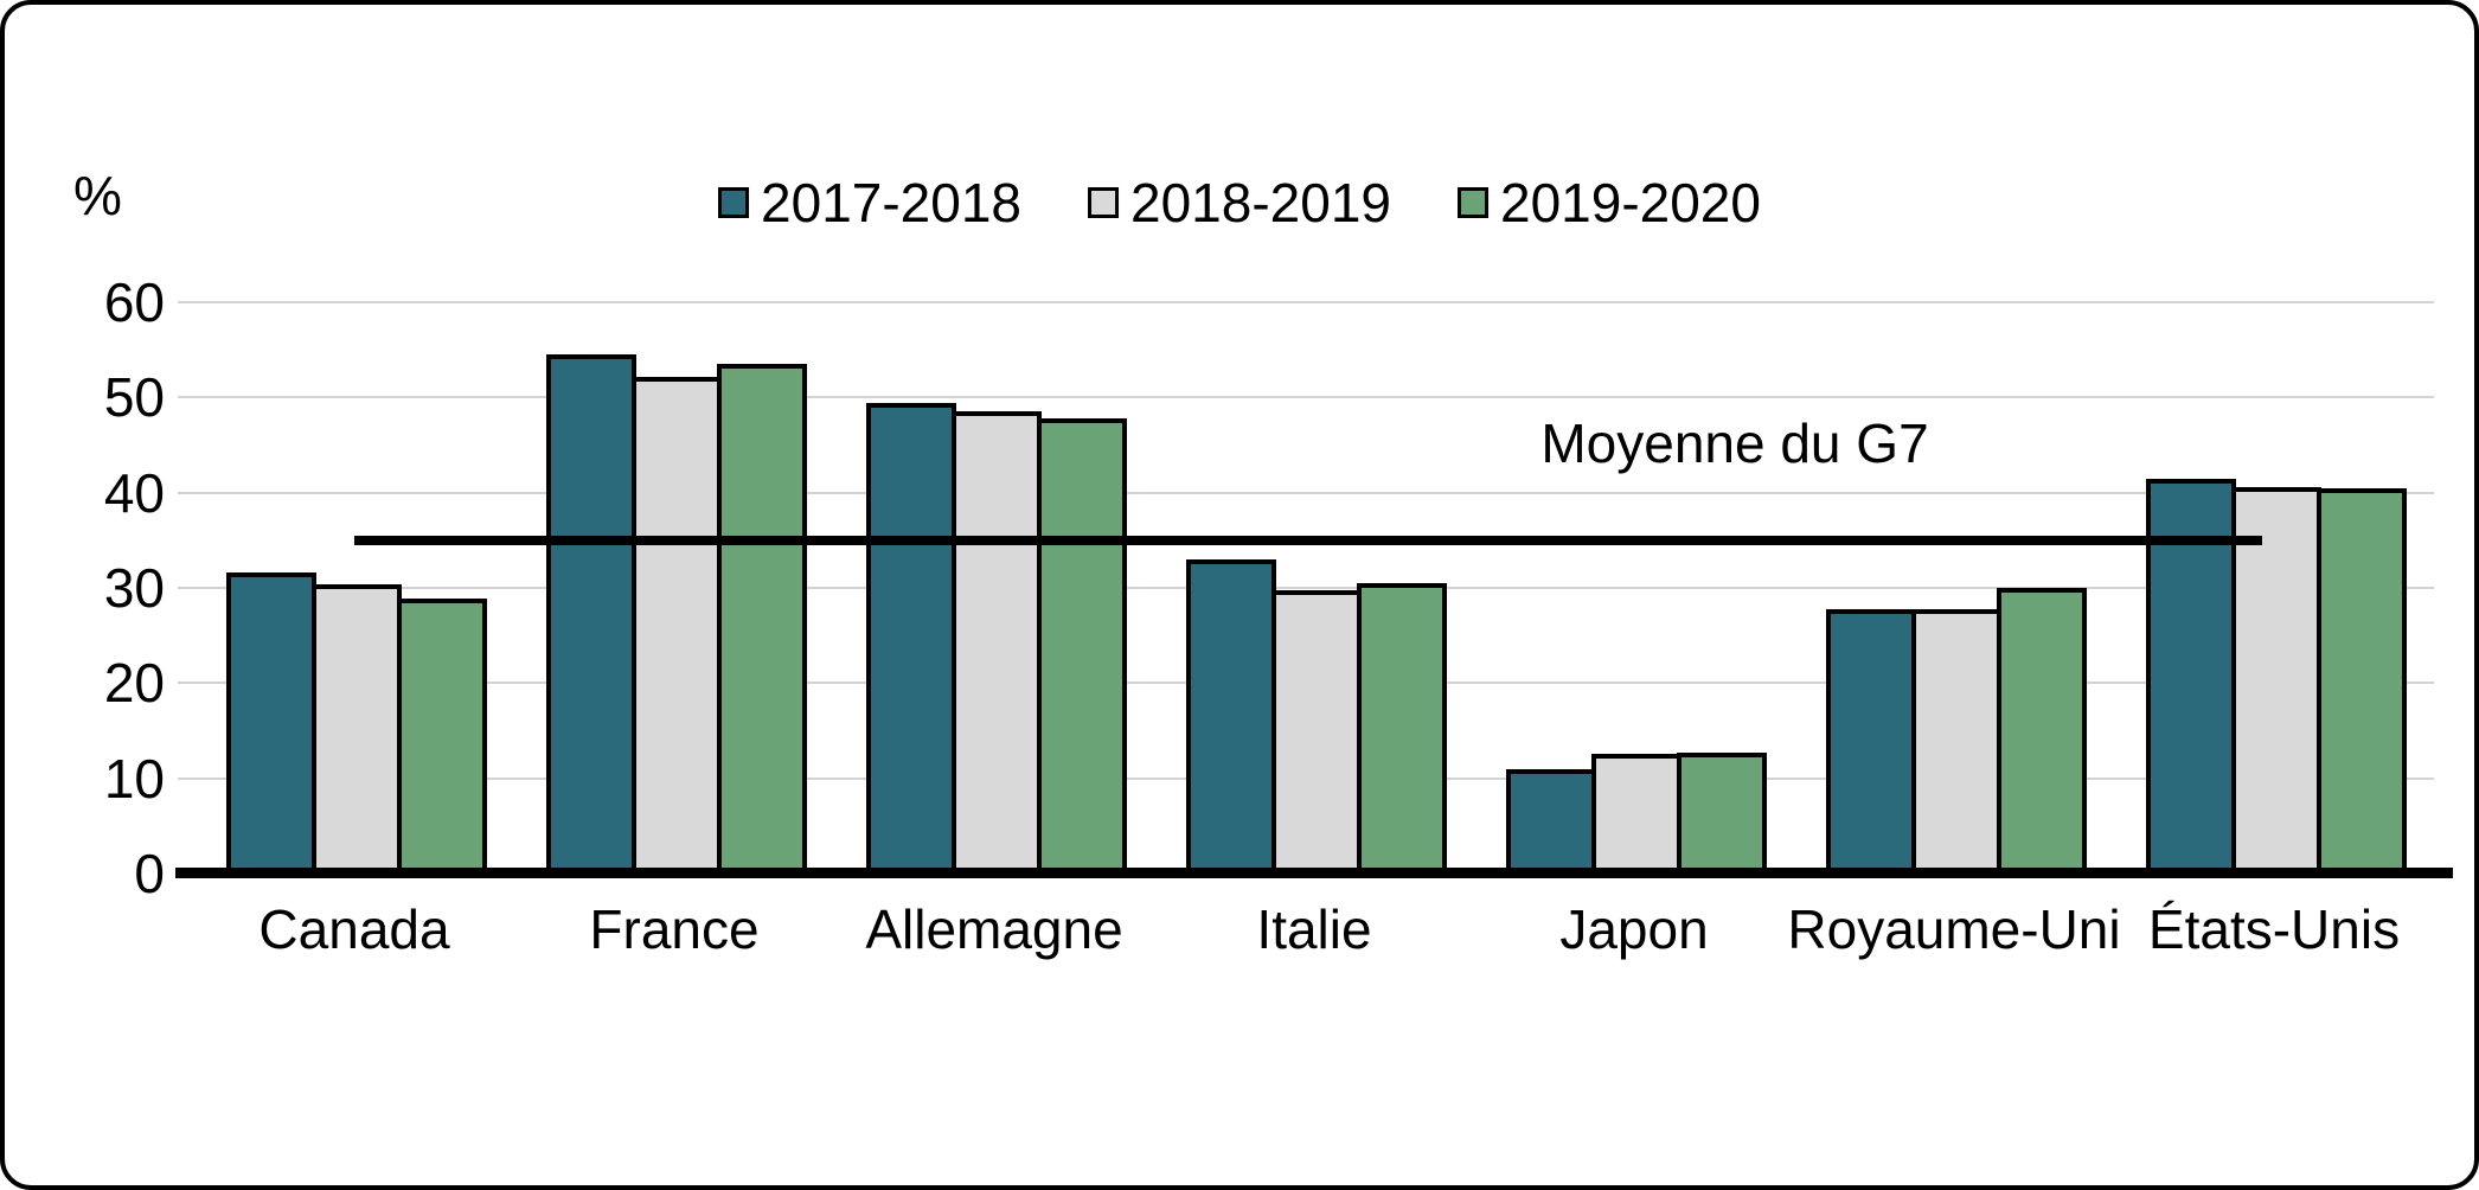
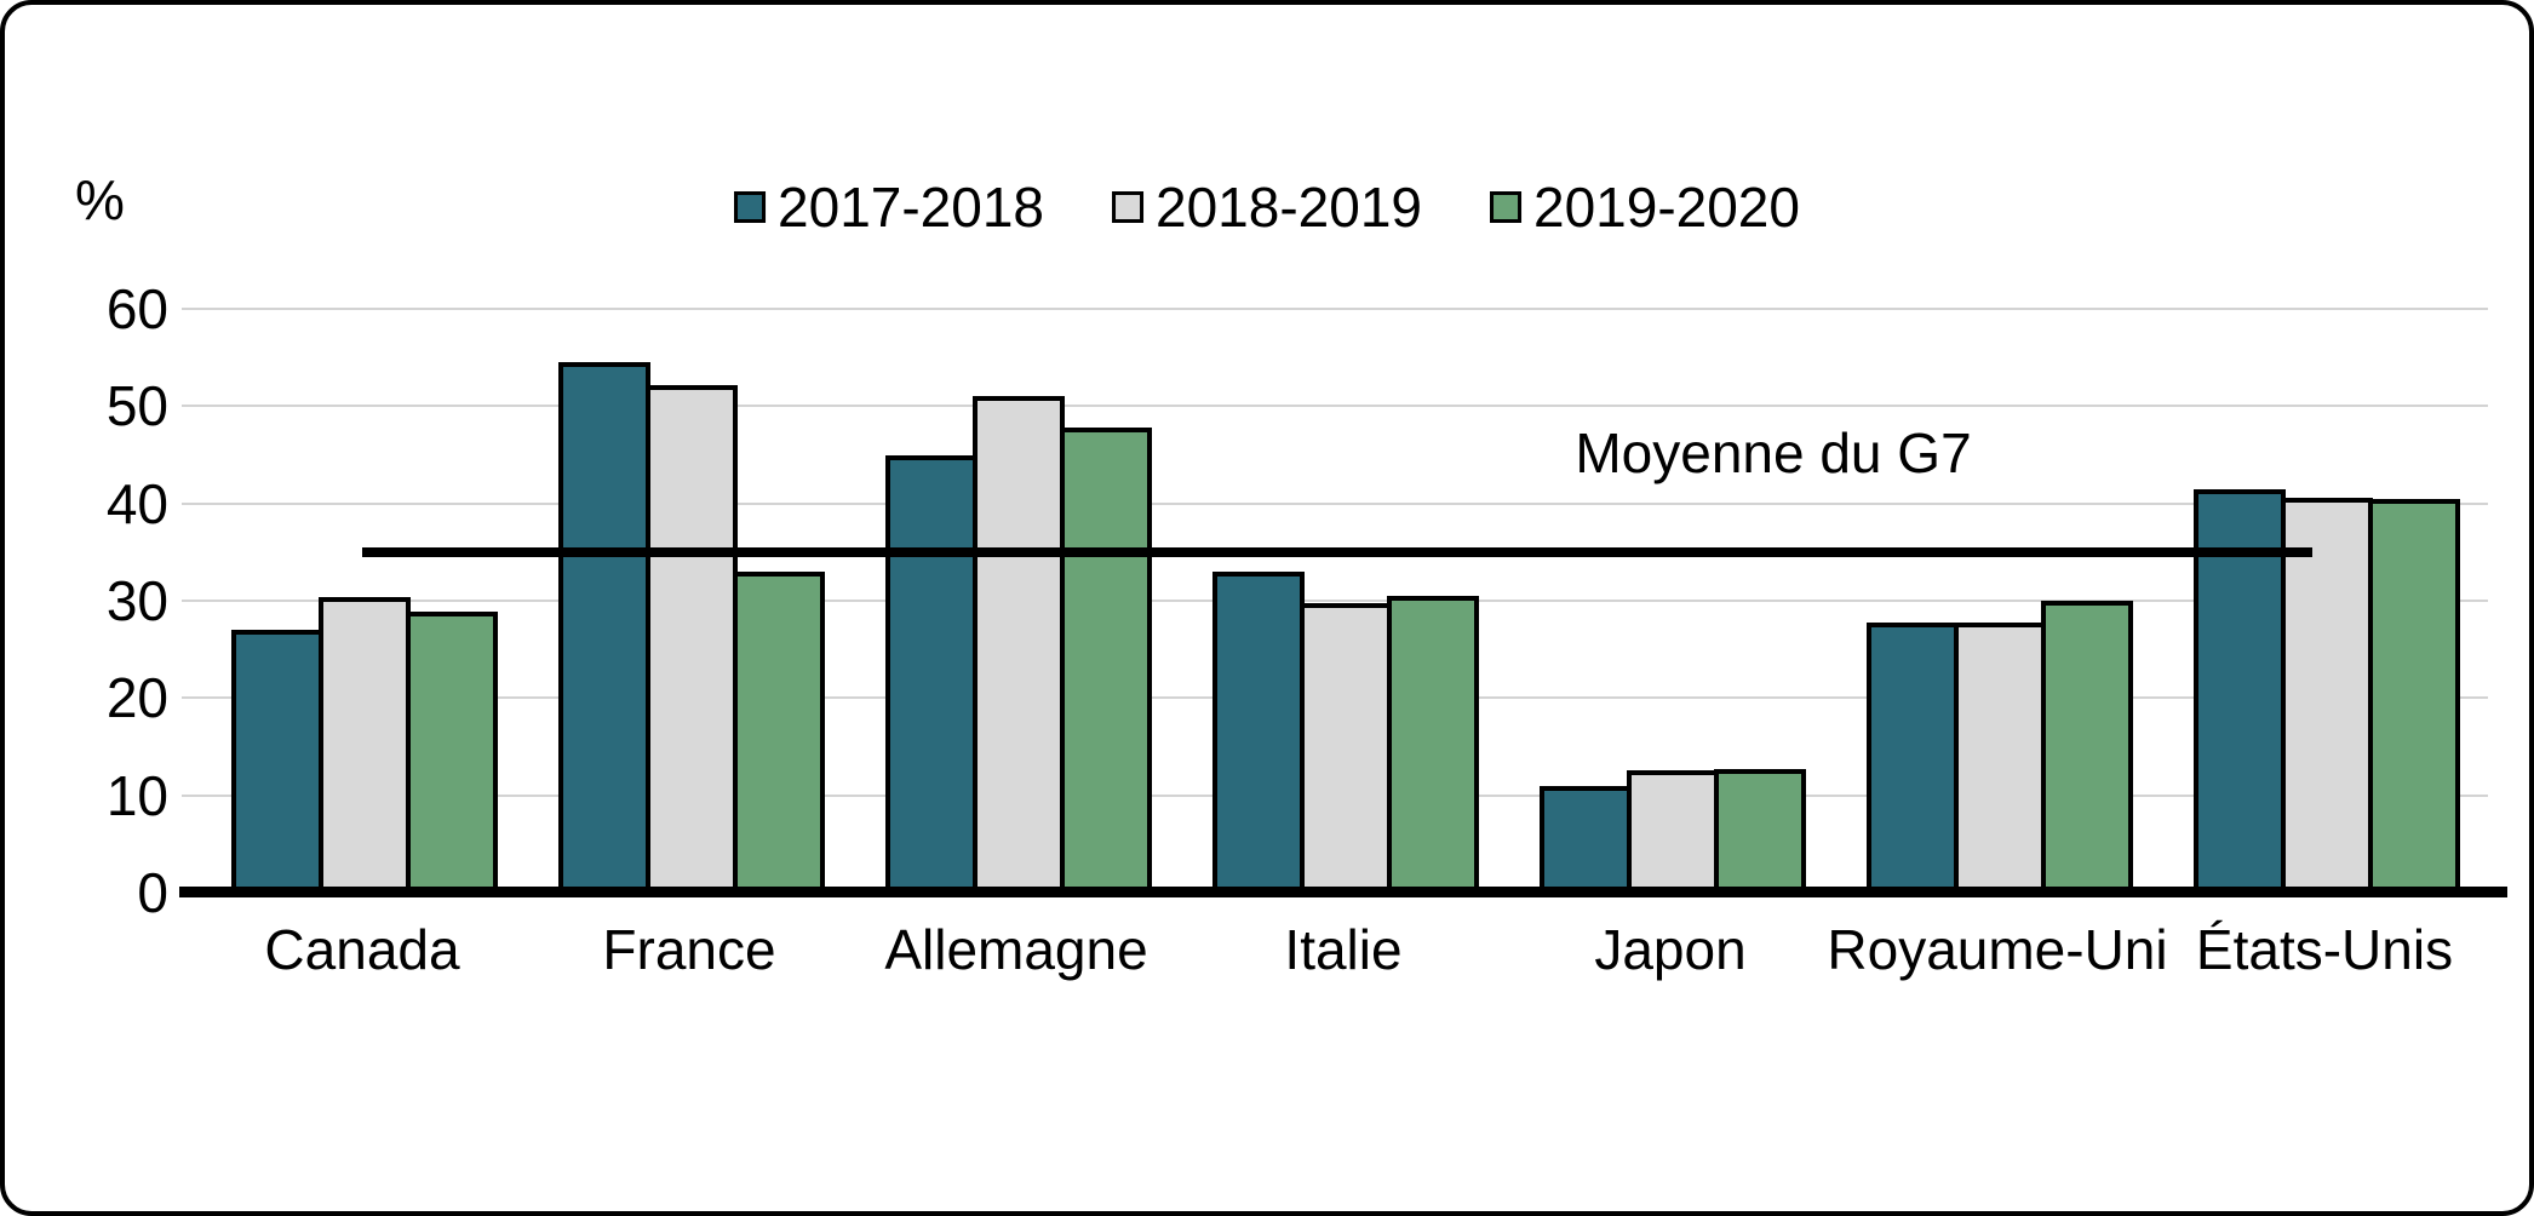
2017-2018/Canada: 32 -> 27
2019-2020/France: 54 -> 33
2017-2018/Allemagne: 49 -> 45
2018-2019/Allemagne: 48 -> 51
